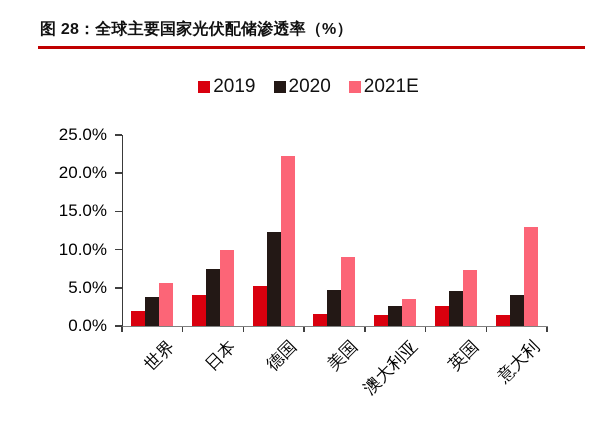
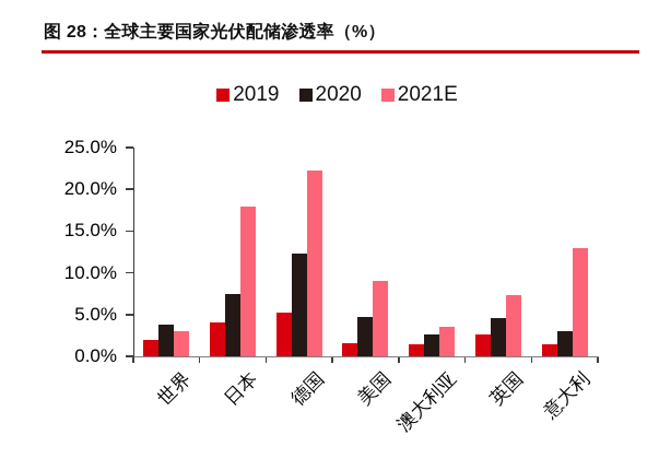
2021E/世界: 6% -> 3%
2021E/日本: 10% -> 18%
2020/意大利: 4% -> 3%
